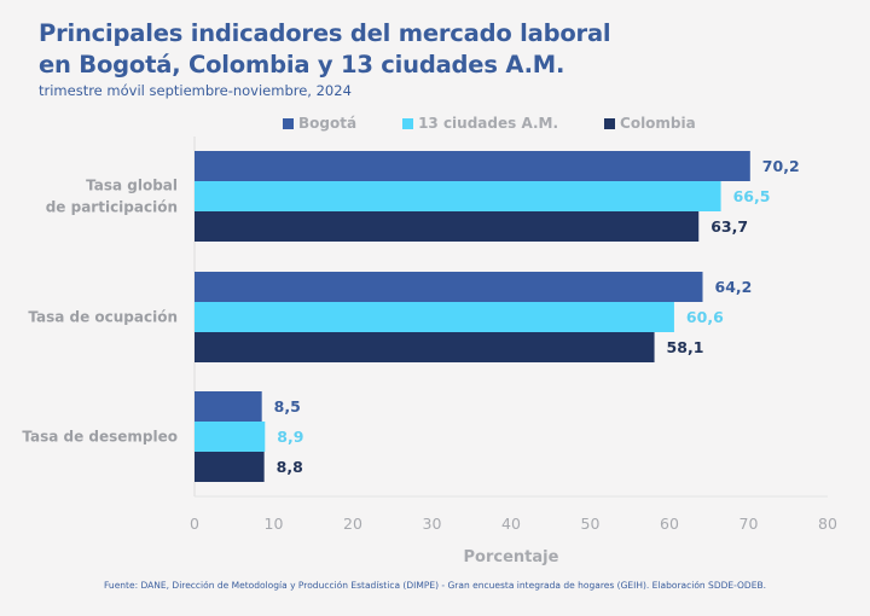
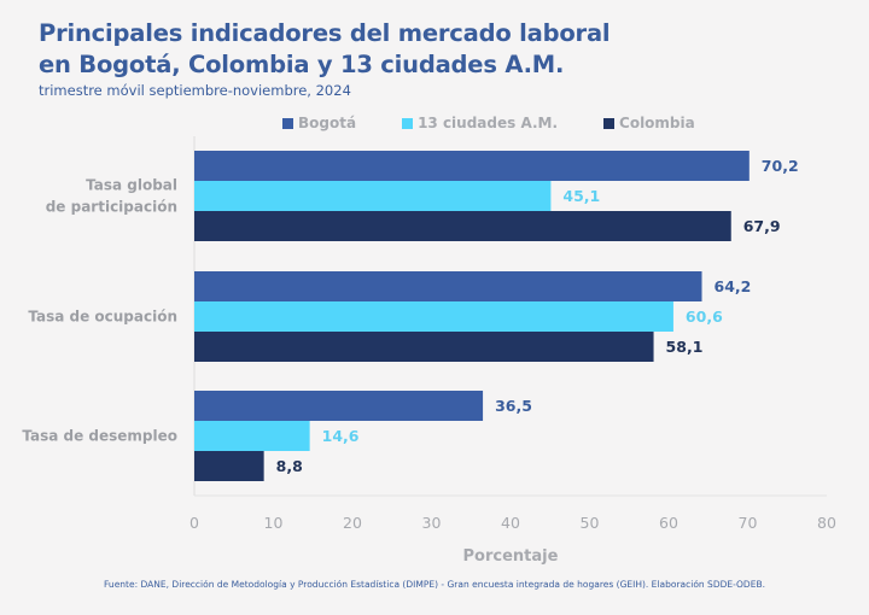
13 ciudades A.M./Tasa global de participación: 66,5 -> 45,1
Colombia/Tasa global de participación: 63,7 -> 67,9
Bogotá/Tasa de desempleo: 8,5 -> 36,5
13 ciudades A.M./Tasa de desempleo: 8,9 -> 14,6
